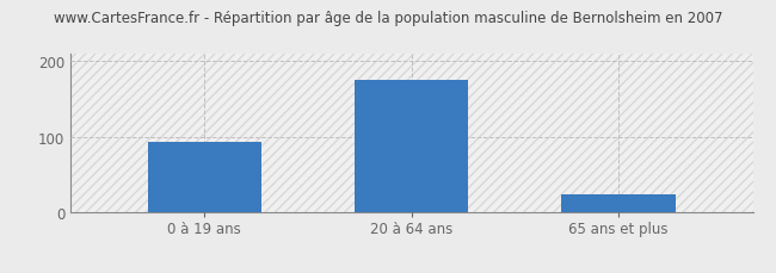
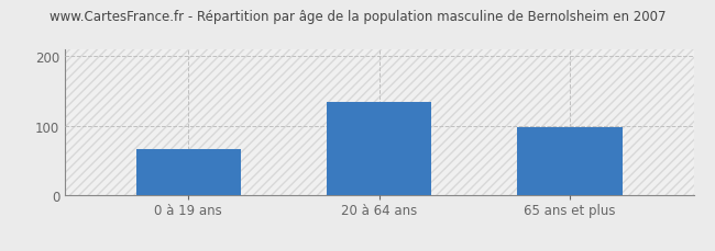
0 à 19 ans: 93 -> 66
20 à 64 ans: 175 -> 134
65 ans et plus: 25 -> 98
